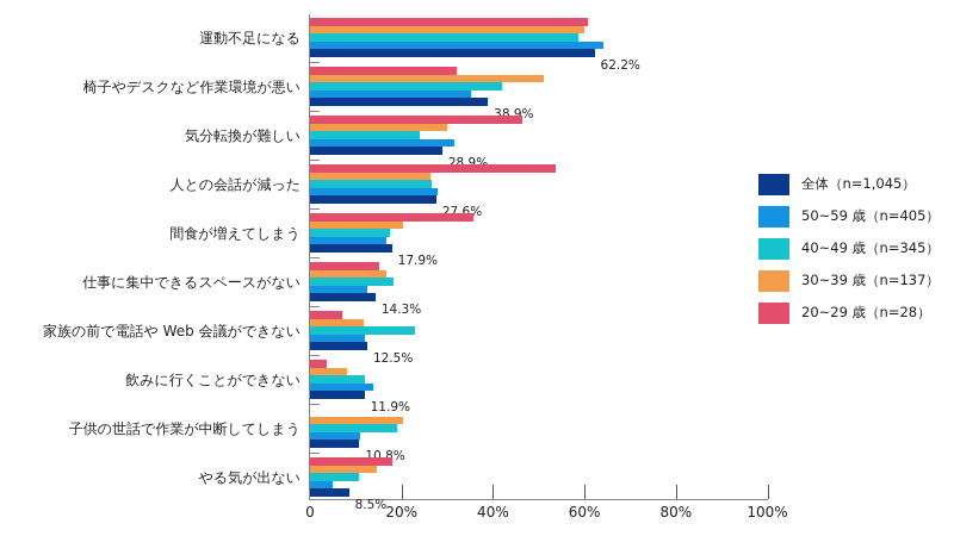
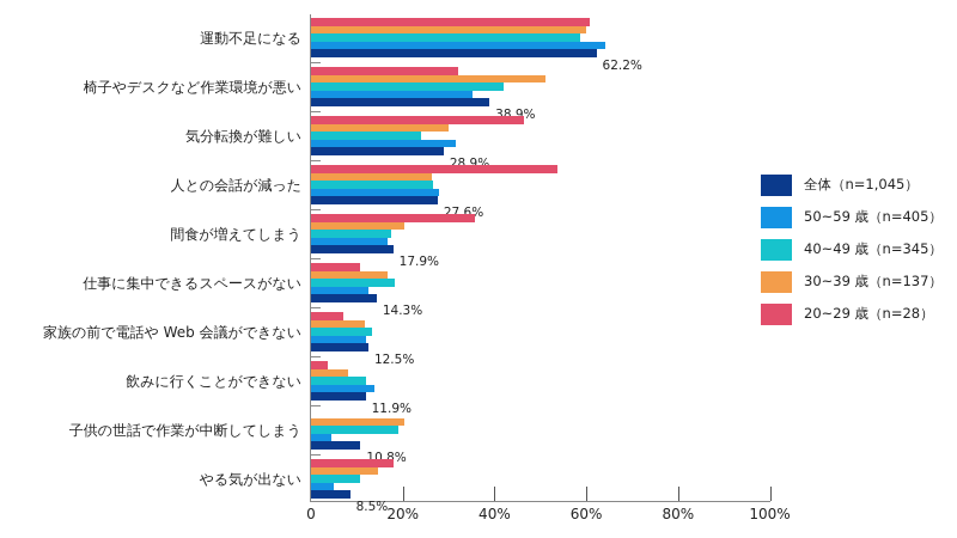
20~29 歳（n=28）/仕事に集中できるスペースがない: 15% -> 11%
40~49 歳（n=345）/家族の前で電話や Web 会議ができない: 23% -> 13%
50~59 歳（n=405）/子供の世話で作業が中断してしまう: 11% -> 4%
